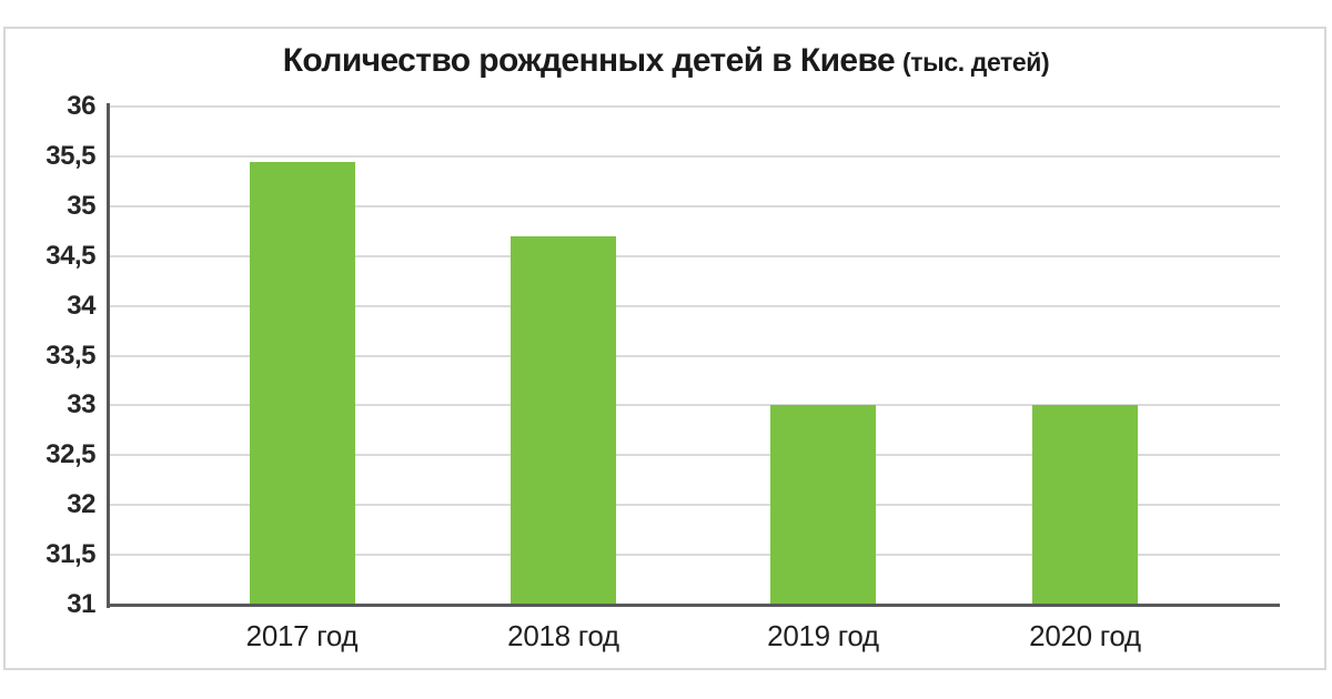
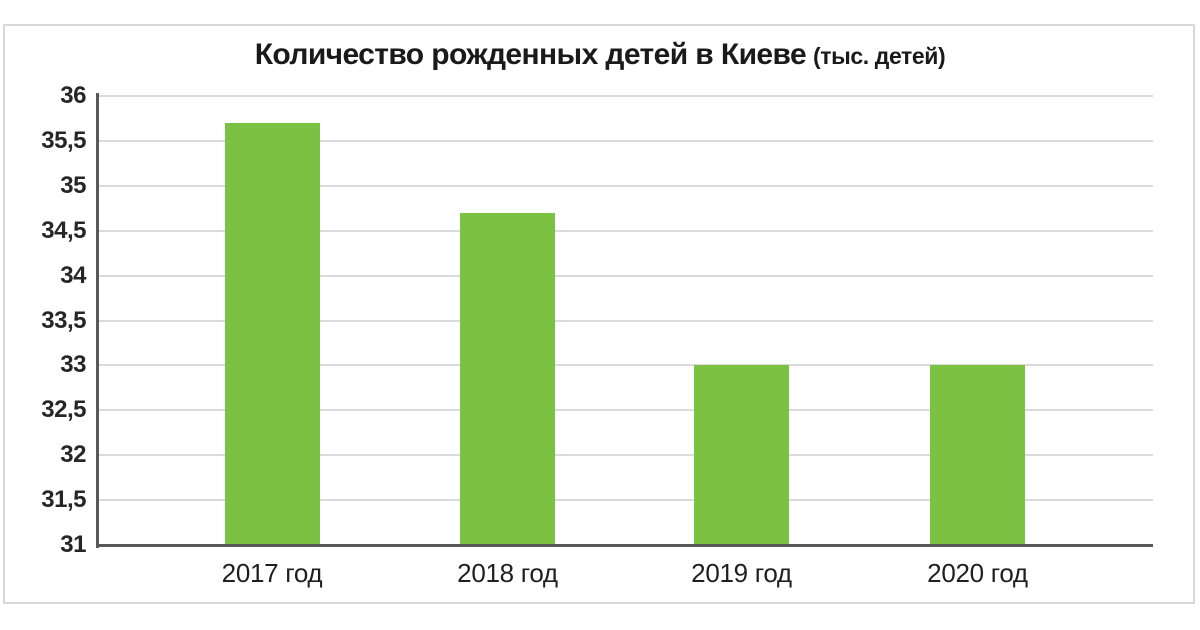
2017 год: 35.4 -> 35.7
